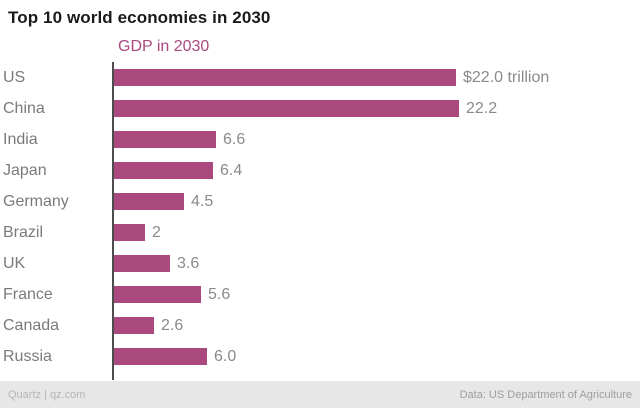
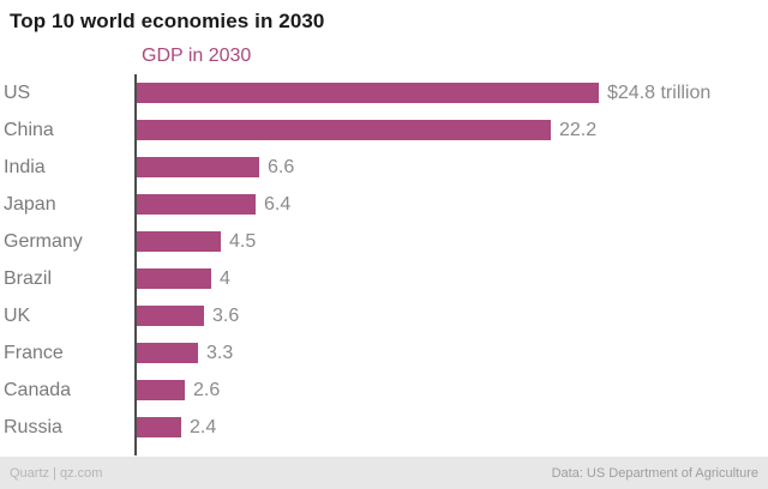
US: $22.0 -> $24.8
Brazil: 2 -> 4
France: 5.6 -> 3.3
Russia: 6.0 -> 2.4
